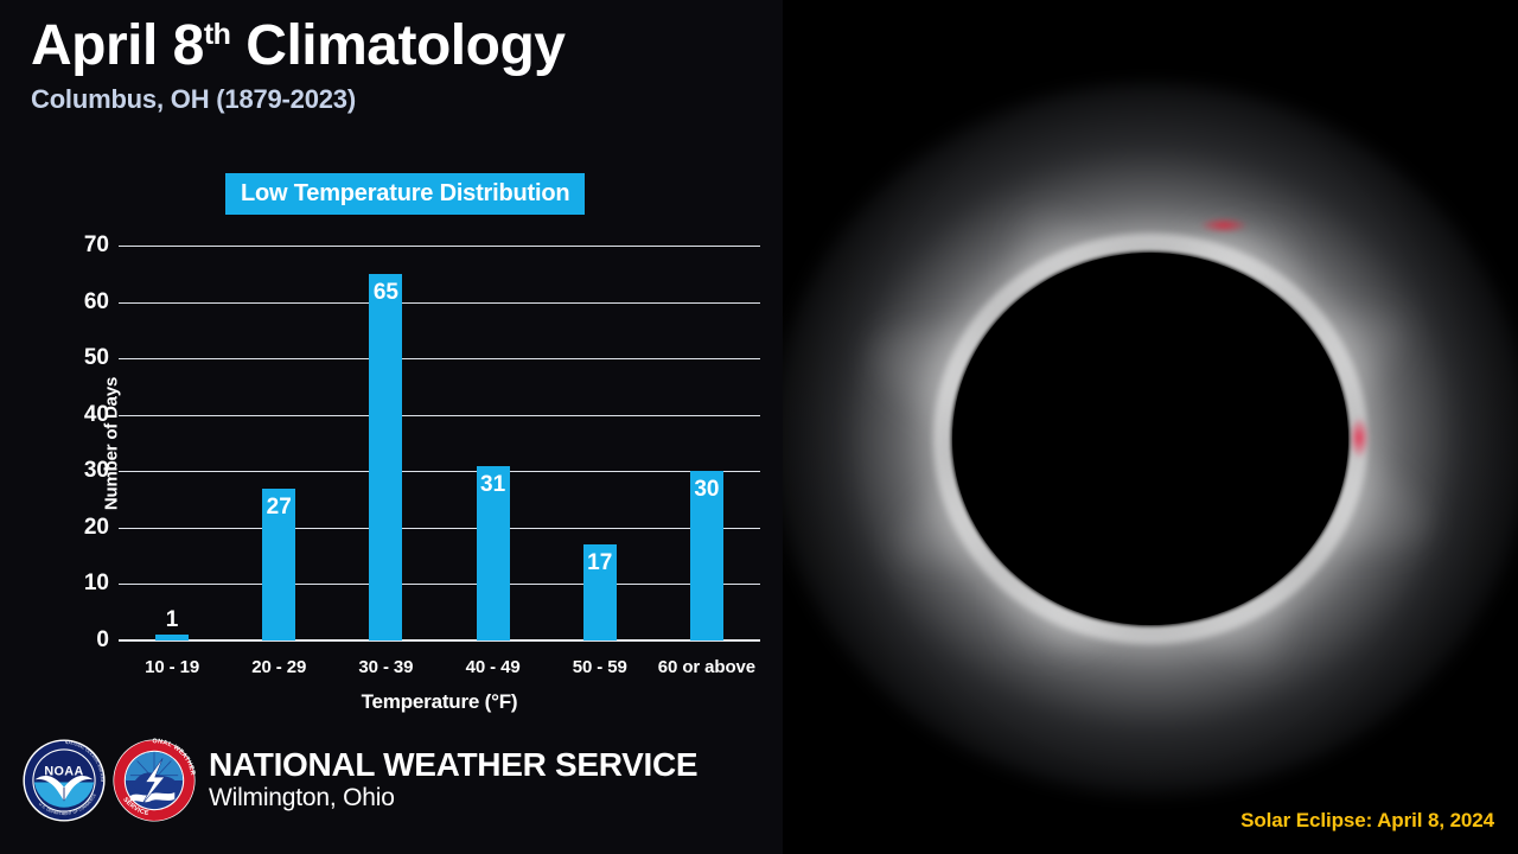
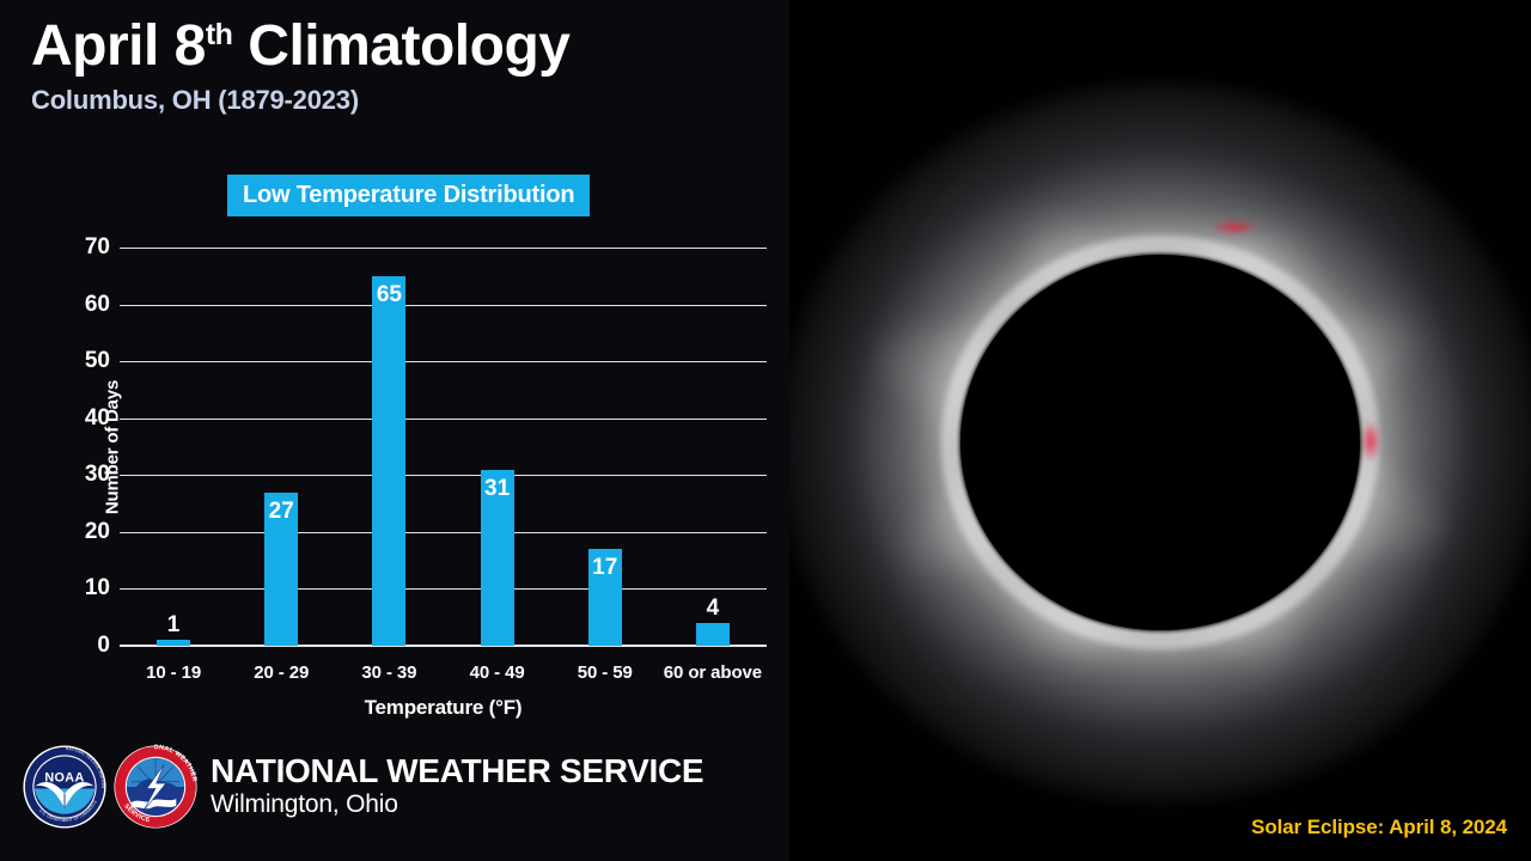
60 or above: 30 -> 4
